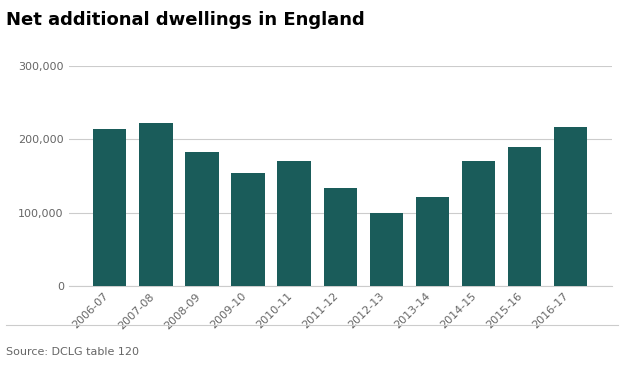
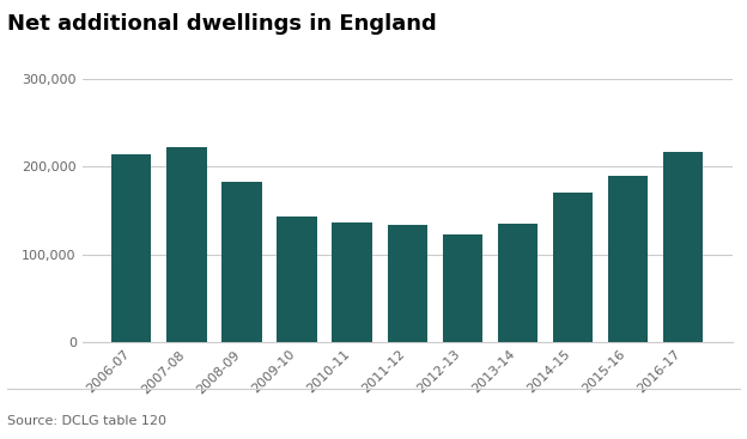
2009-10: 154,000 -> 143,000
2010-11: 170,000 -> 136,000
2012-13: 100,000 -> 123,000
2013-14: 122,000 -> 135,000
